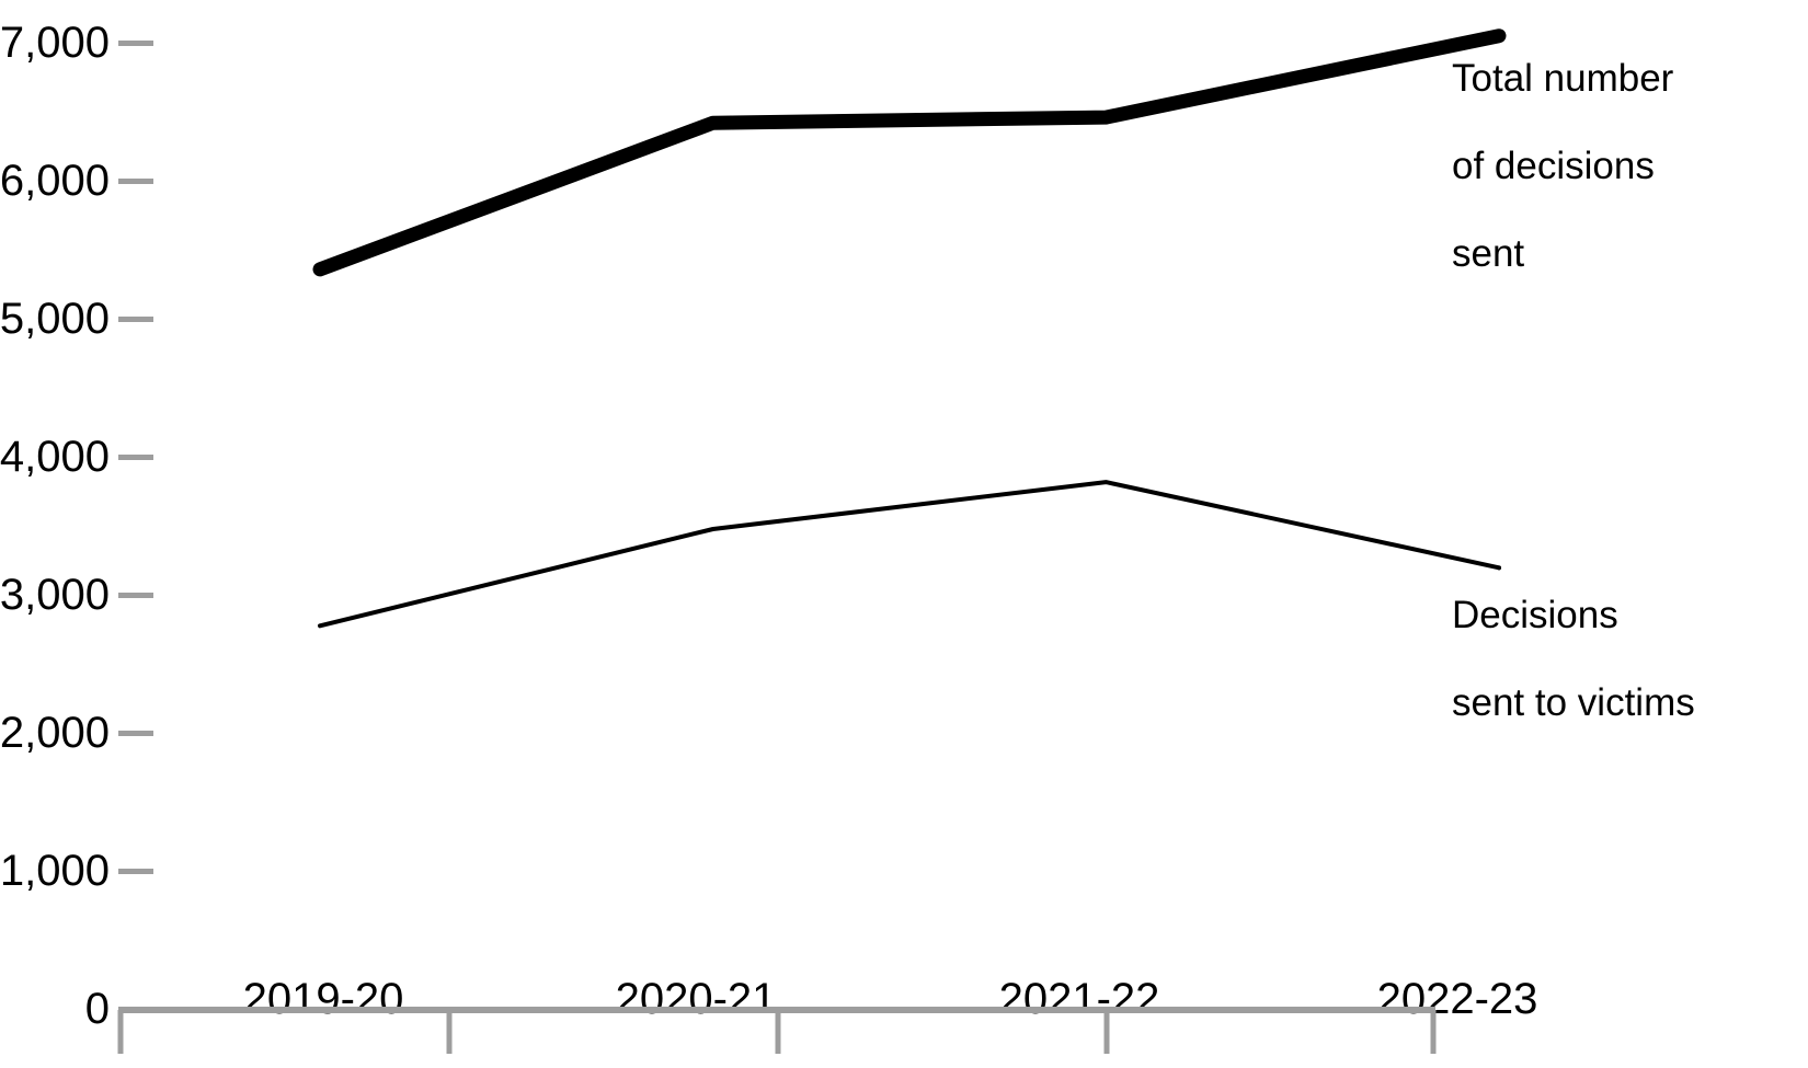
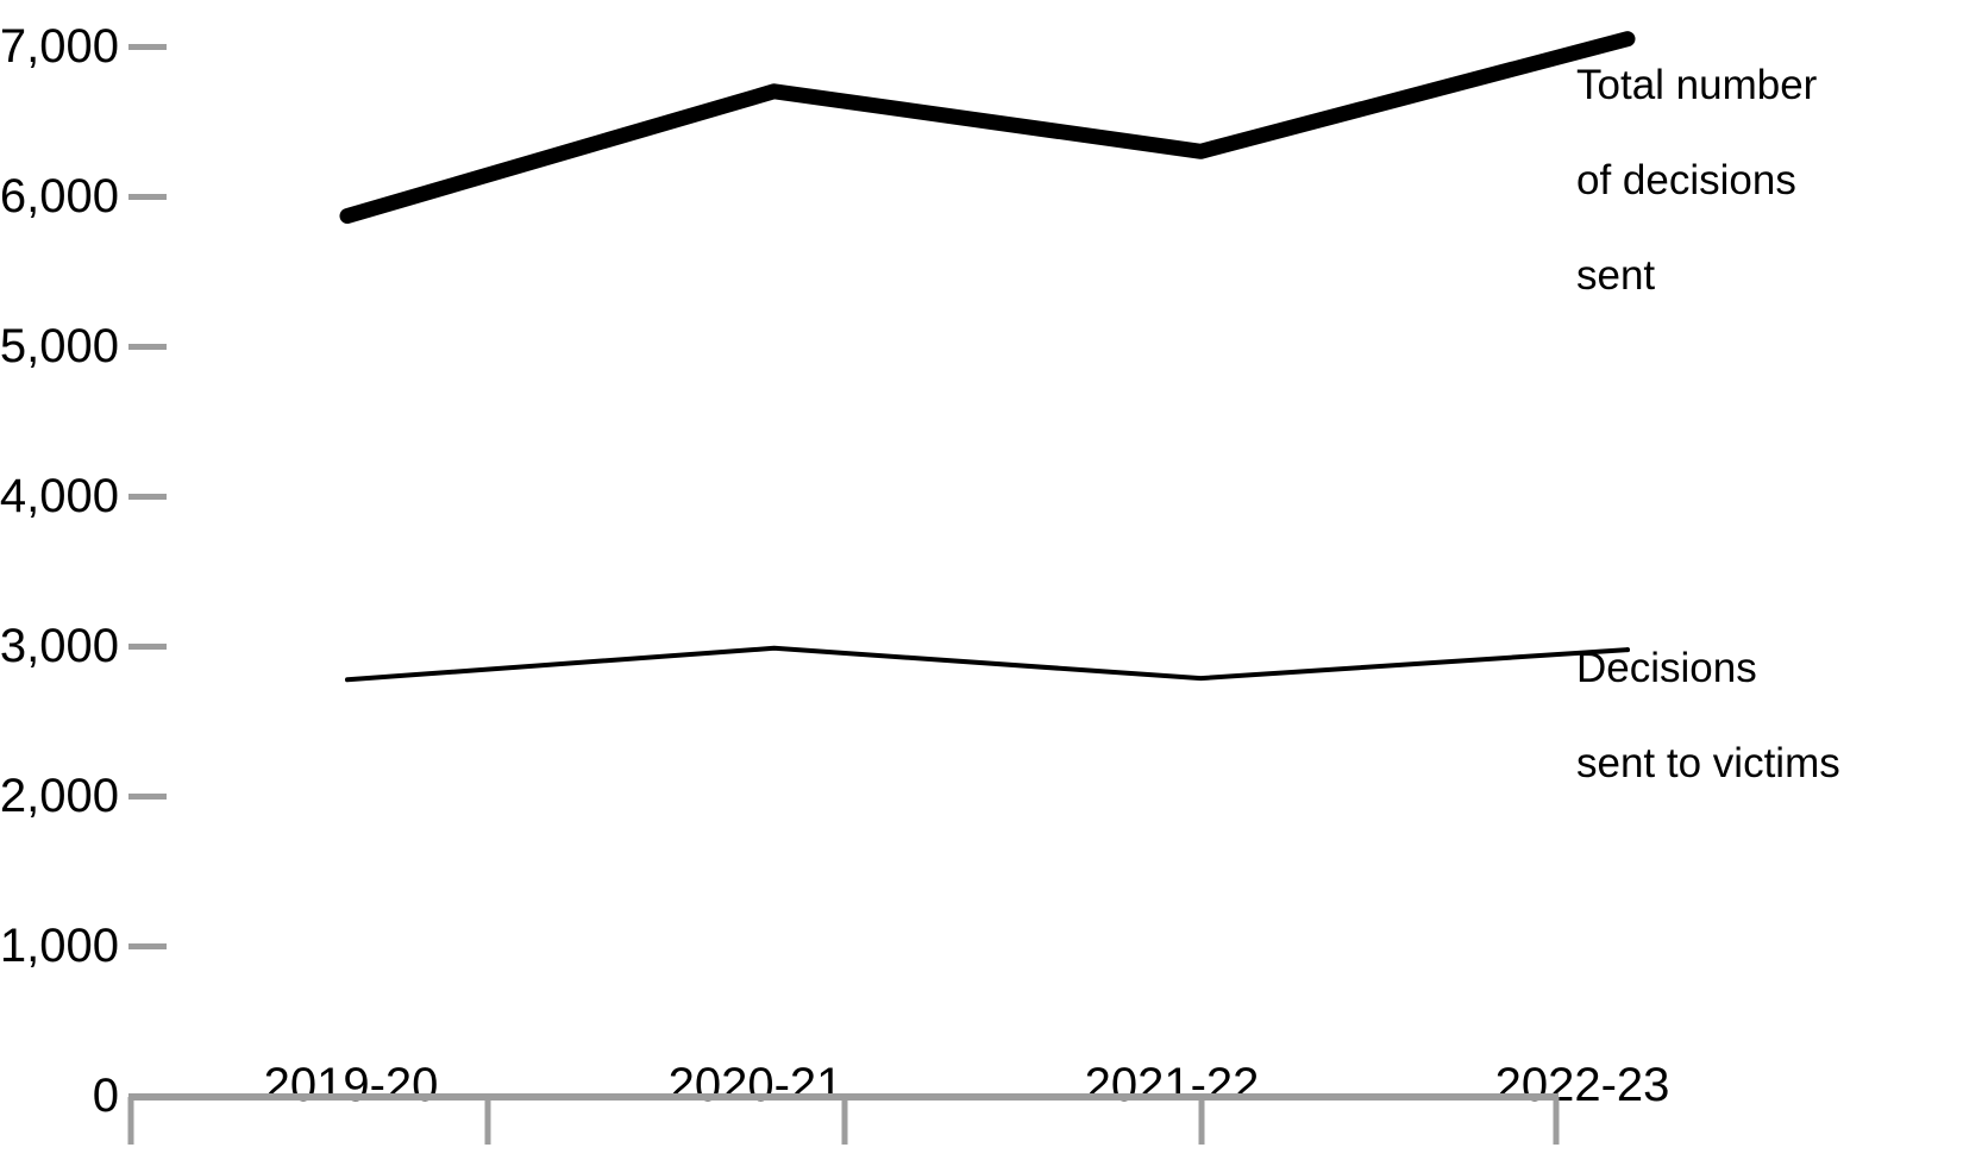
Total number of decisions sent/2019-20: 5360 -> 5870
Total number of decisions sent/2020-21: 6420 -> 6700
Decisions sent to victims/2020-21: 3480 -> 2990
Total number of decisions sent/2021-22: 6460 -> 6300
Decisions sent to victims/2021-22: 3820 -> 2790
Decisions sent to victims/2022-23: 3200 -> 2980
